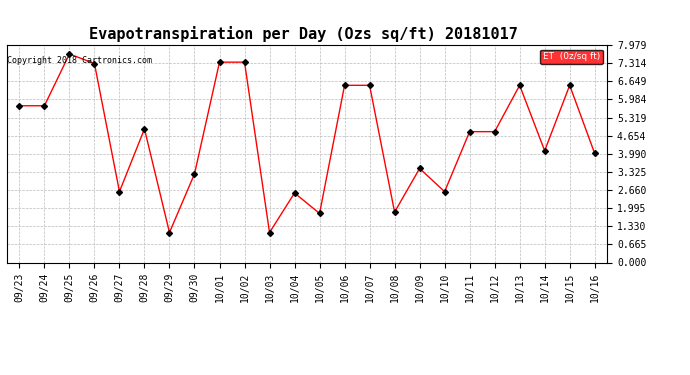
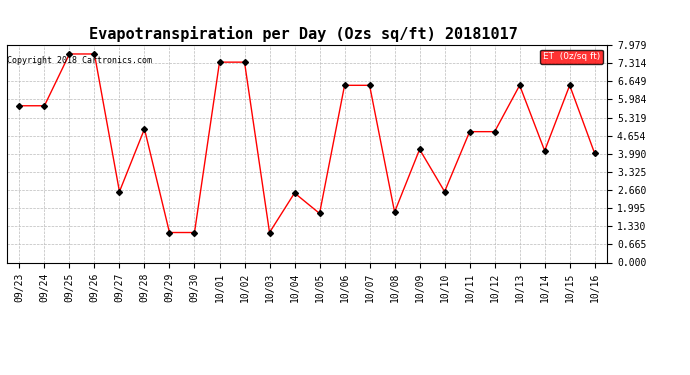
09/26: 7.30 -> 7.65
09/30: 3.25 -> 1.10
10/09: 3.45 -> 4.15
